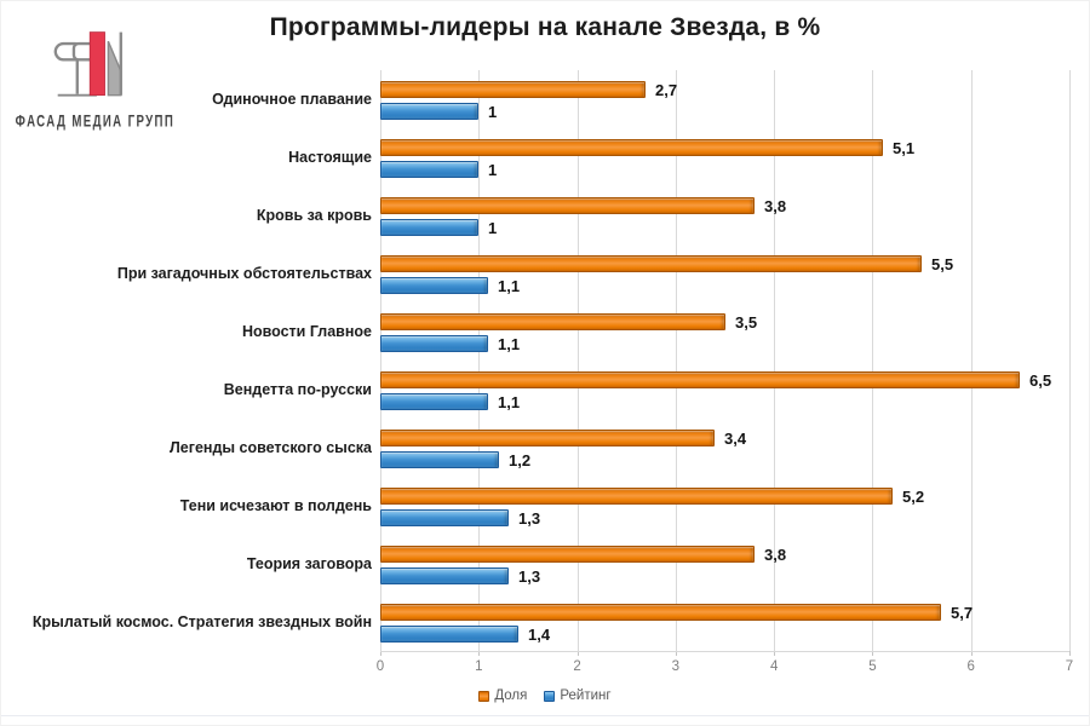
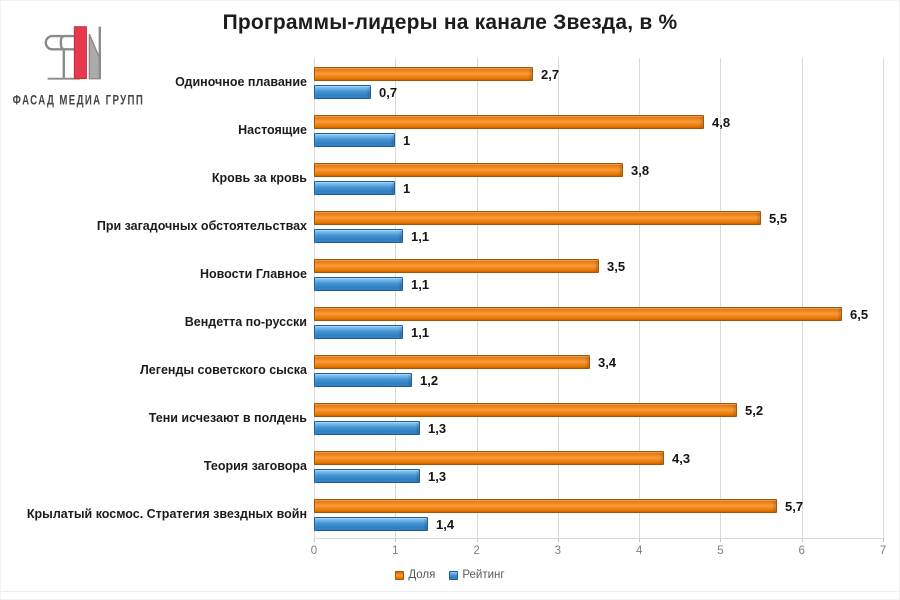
Рейтинг/Одиночное плавание: 1 -> 0,7
Доля/Настоящие: 5,1 -> 4,8
Доля/Теория заговора: 3,8 -> 4,3
